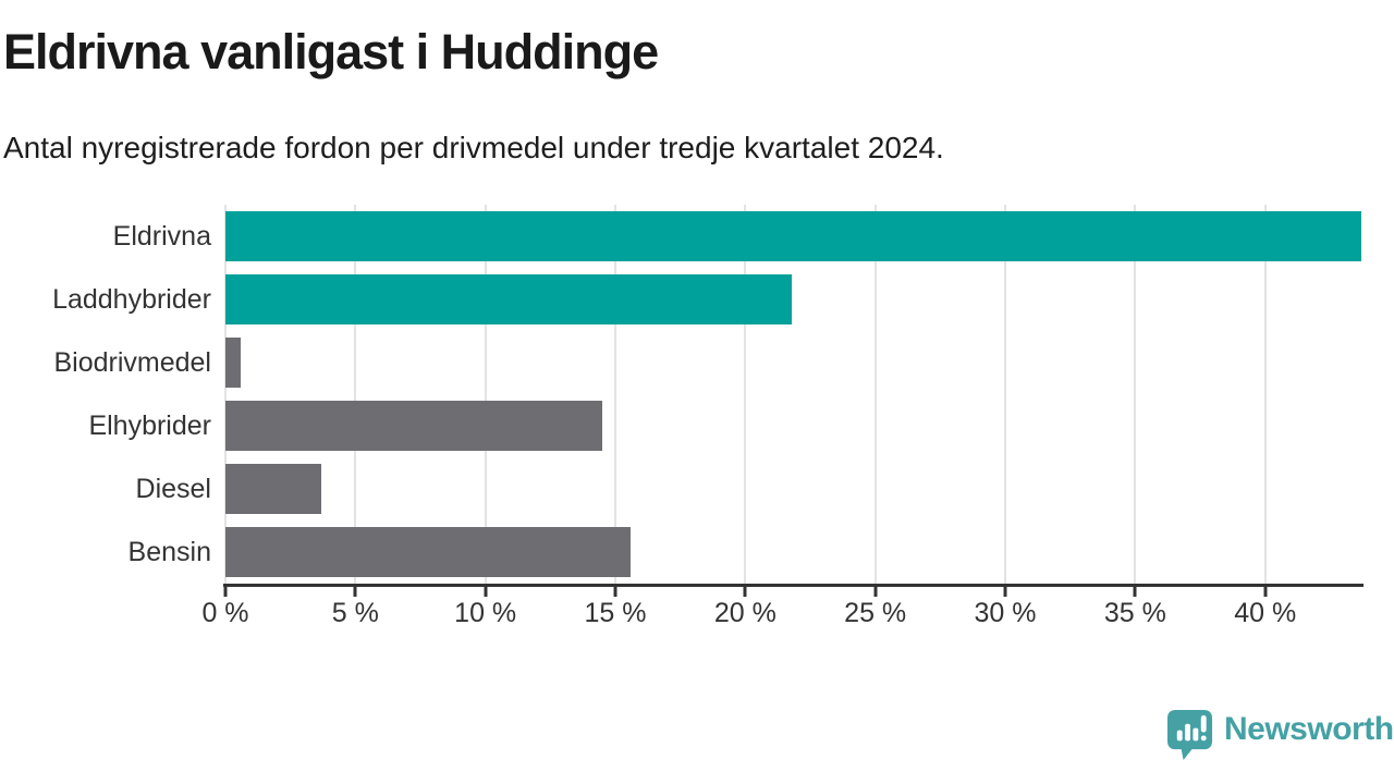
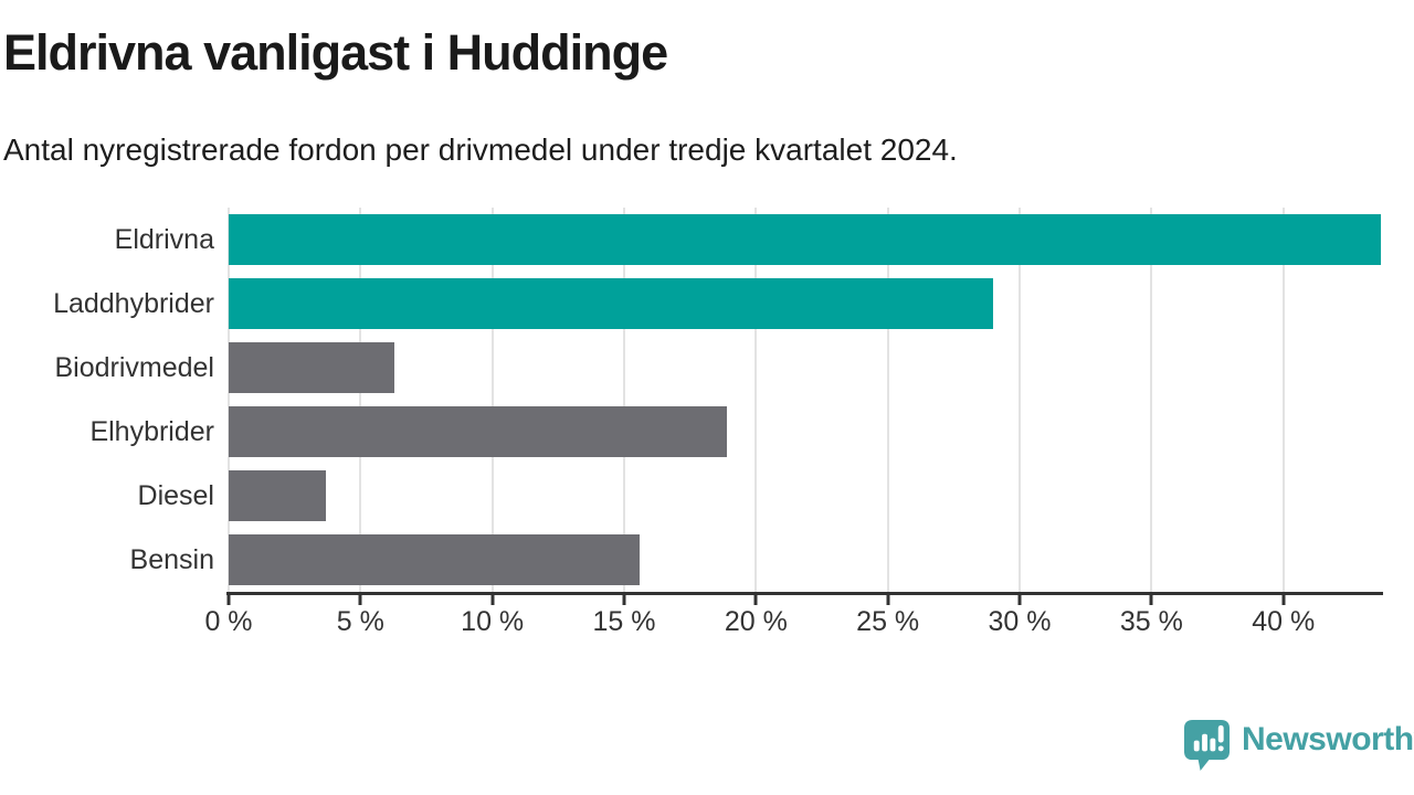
Laddhybrider: 21.8% -> 29.0%
Biodrivmedel: 0.6% -> 6.3%
Elhybrider: 14.5% -> 18.9%
